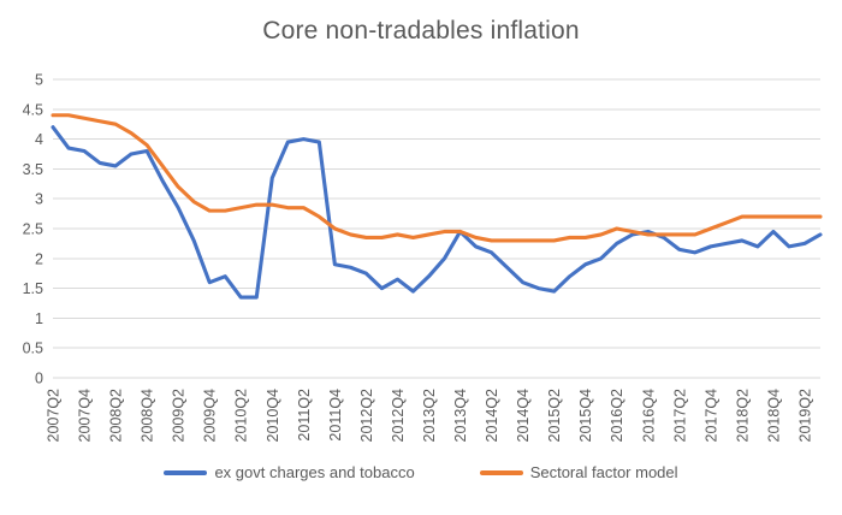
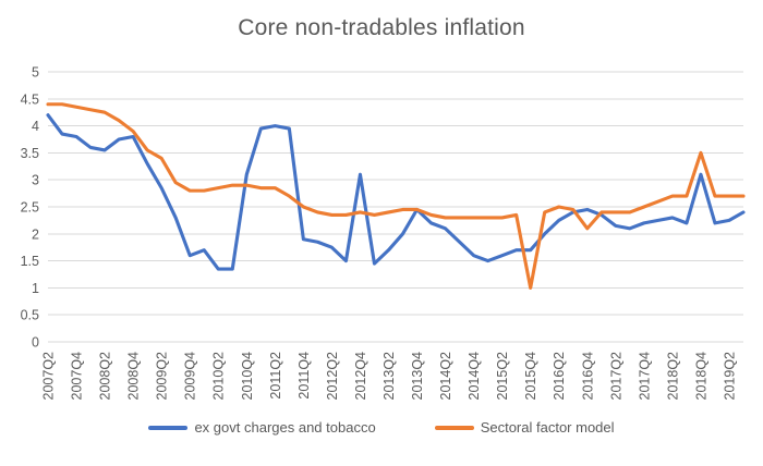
Sectoral factor model/2009Q2: 3.2 -> 3.4
ex govt charges and tobacco/2010Q4: 3.4 -> 3.1
ex govt charges and tobacco/2012Q4: 1.6 -> 3.1
ex govt charges and tobacco/2015Q2: 1.4 -> 1.6
ex govt charges and tobacco/2015Q4: 1.9 -> 1.7
Sectoral factor model/2015Q4: 2.4 -> 1.0
Sectoral factor model/2016Q4: 2.4 -> 2.1
ex govt charges and tobacco/2018Q4: 2.5 -> 3.1
Sectoral factor model/2018Q4: 2.7 -> 3.5
